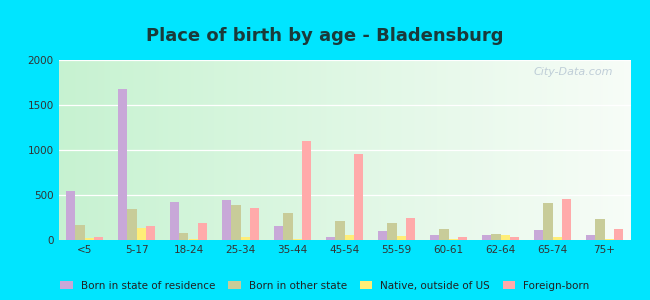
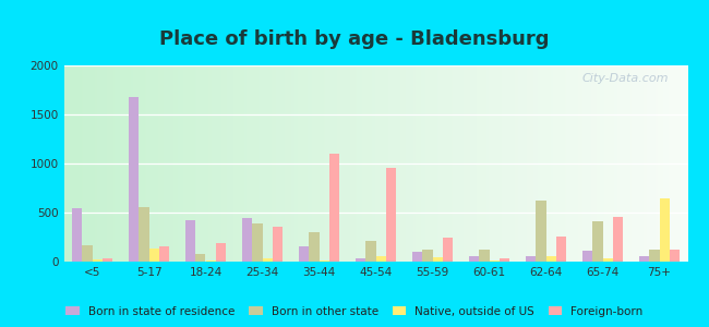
Born in other state/5-17: 340 -> 560
Born in other state/55-59: 190 -> 120
Born in other state/62-64: 60 -> 620
Foreign-born/62-64: 40 -> 260
Born in other state/75+: 240 -> 120
Native, outside of US/75+: 20 -> 640
